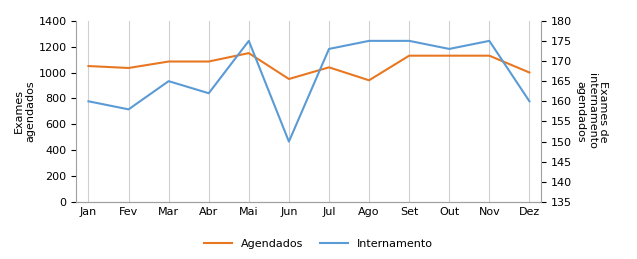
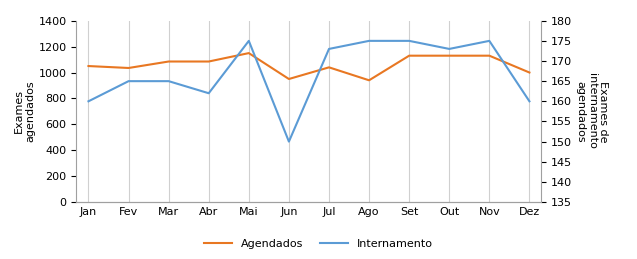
Internamento/Fev: 158 -> 165
